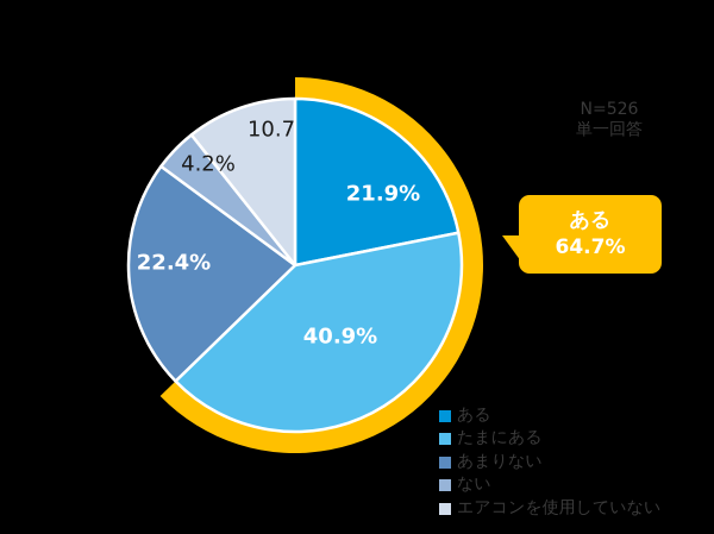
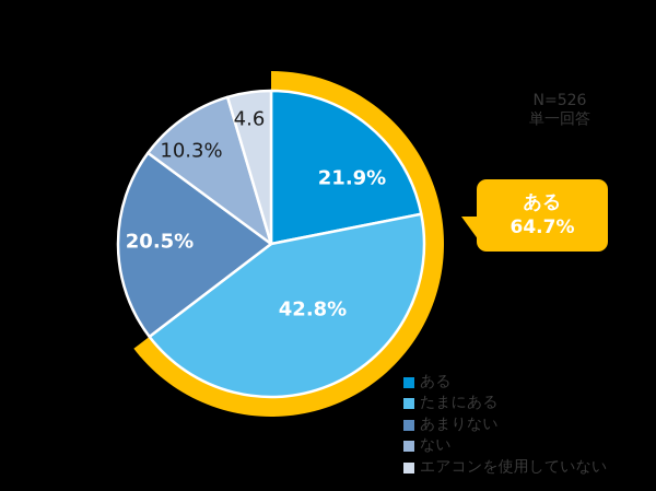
たまにある: 40.9% -> 42.8%
あまりない: 22.4% -> 20.5%
ない: 4.2% -> 10.3%
エアコンを使用していない: 10.7 -> 4.6
